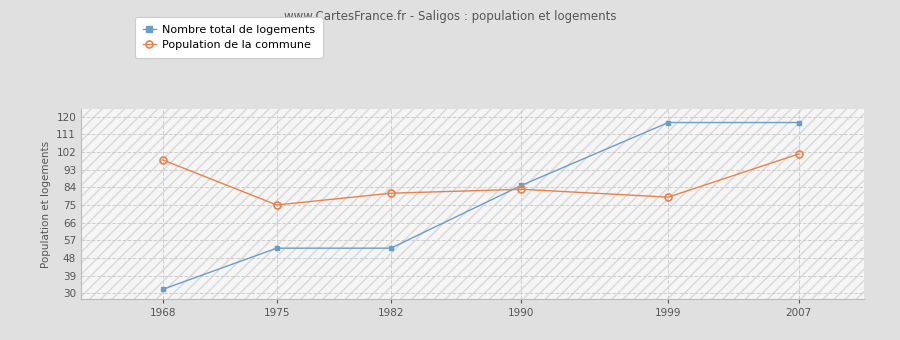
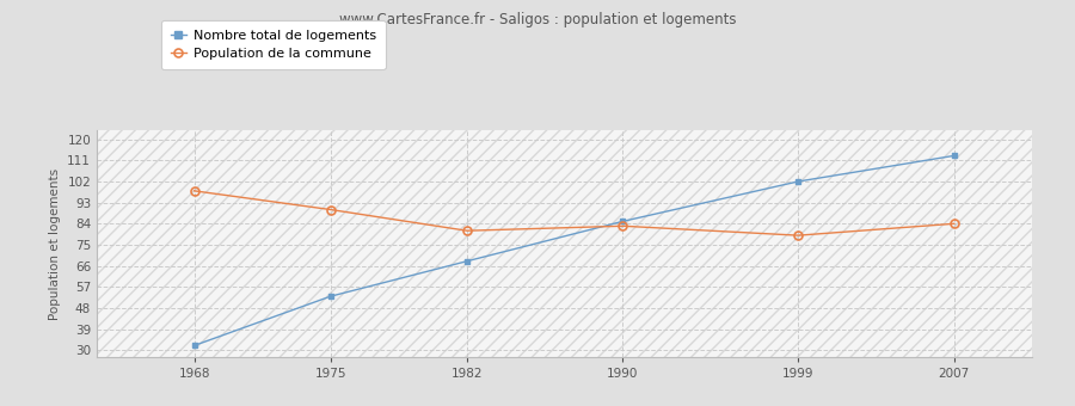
Population de la commune/1975: 75 -> 90
Nombre total de logements/1982: 53 -> 68
Nombre total de logements/1999: 117 -> 102
Nombre total de logements/2007: 117 -> 113
Population de la commune/2007: 101 -> 84
